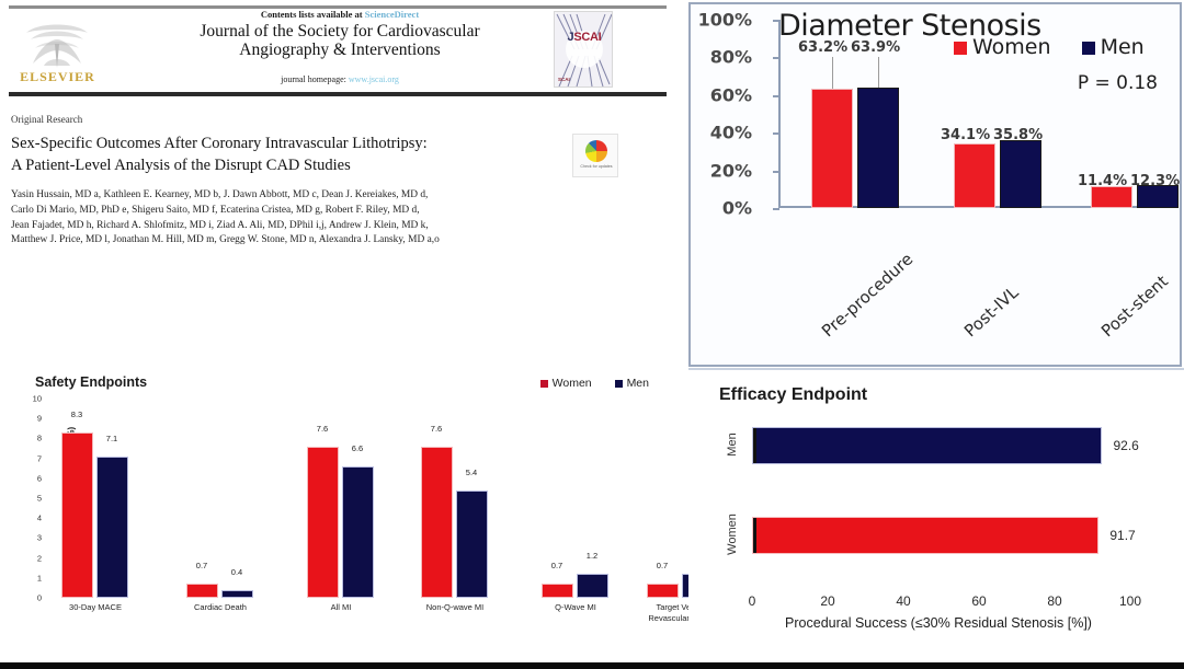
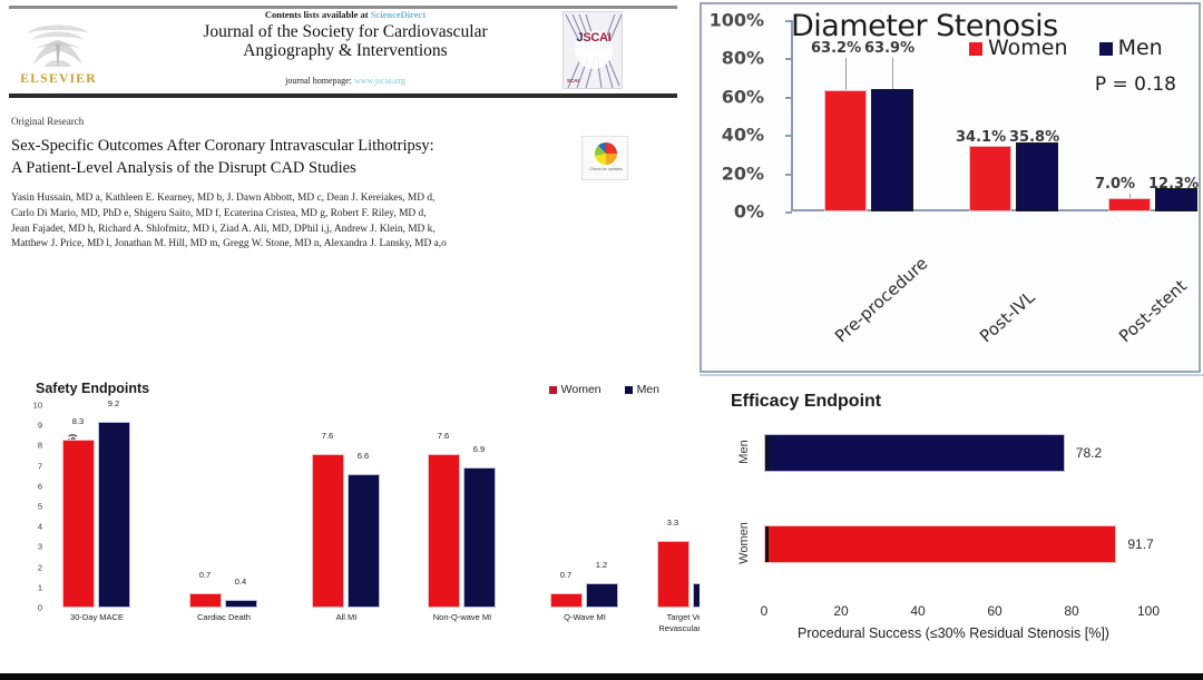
Diameter Stenosis/Women/Post-stent: 11.4% -> 7.0%
Safety Endpoints/Men/30-Day MACE: 7.1 -> 9.2
Safety Endpoints/Men/Non-Q-wave MI: 5.4 -> 6.9
Safety Endpoints/Women/Target Vessel Revascularization: 0.7 -> 3.3
Efficacy Endpoint/Men: 92.6 -> 78.2
